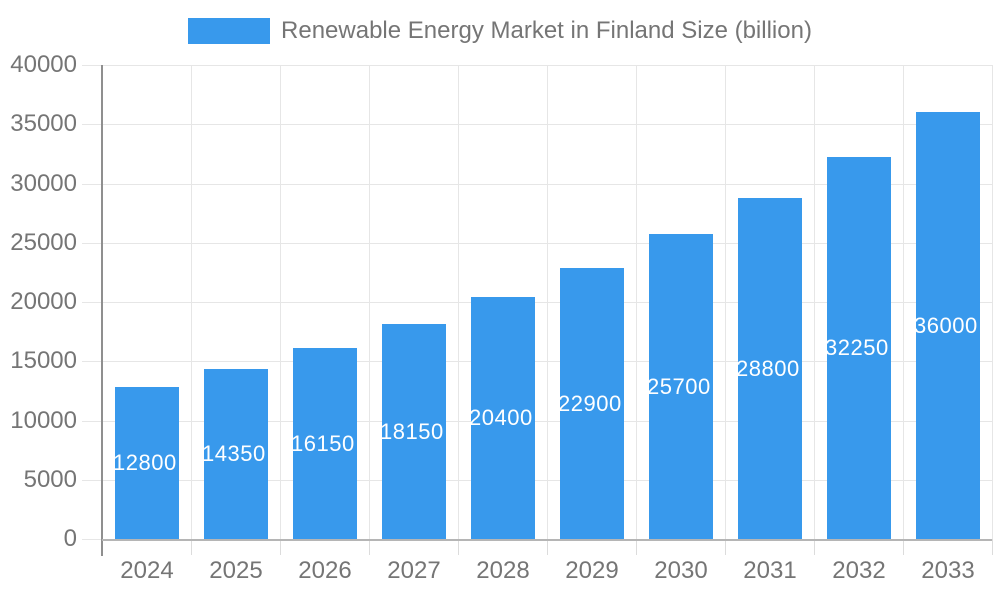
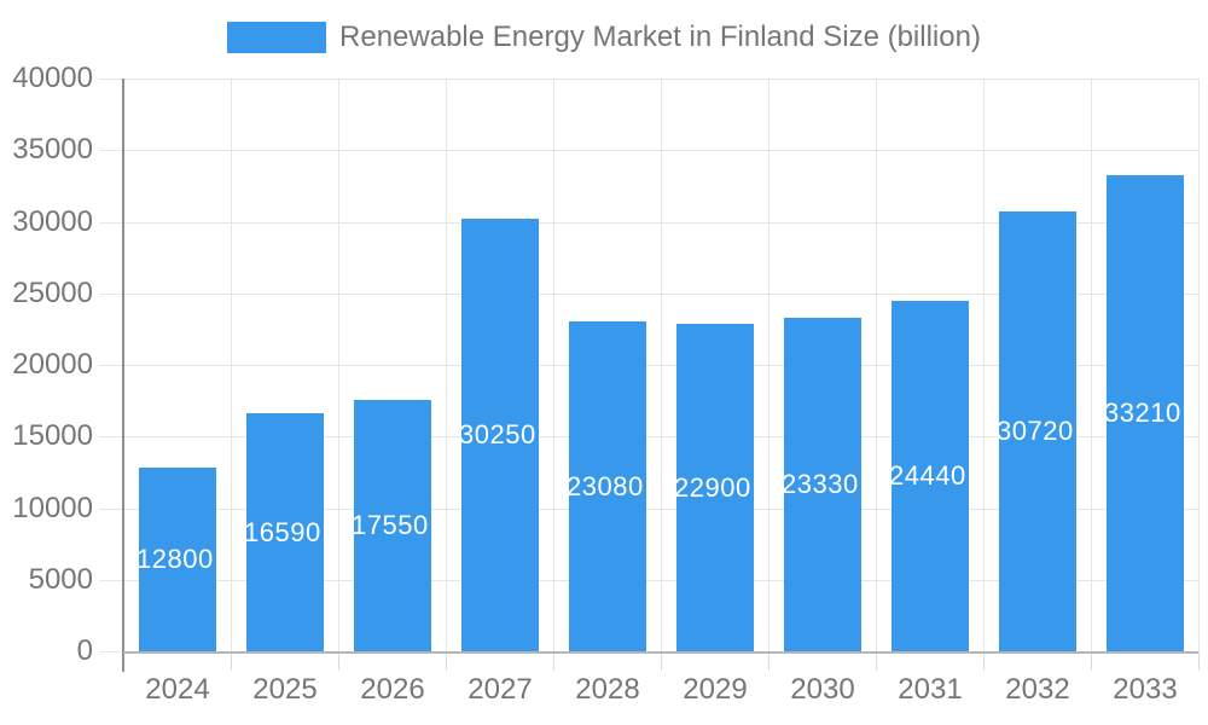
2025: 14350 -> 16590
2026: 16150 -> 17550
2027: 18150 -> 30250
2028: 20400 -> 23080
2030: 25700 -> 23330
2031: 28800 -> 24440
2032: 32250 -> 30720
2033: 36000 -> 33210
